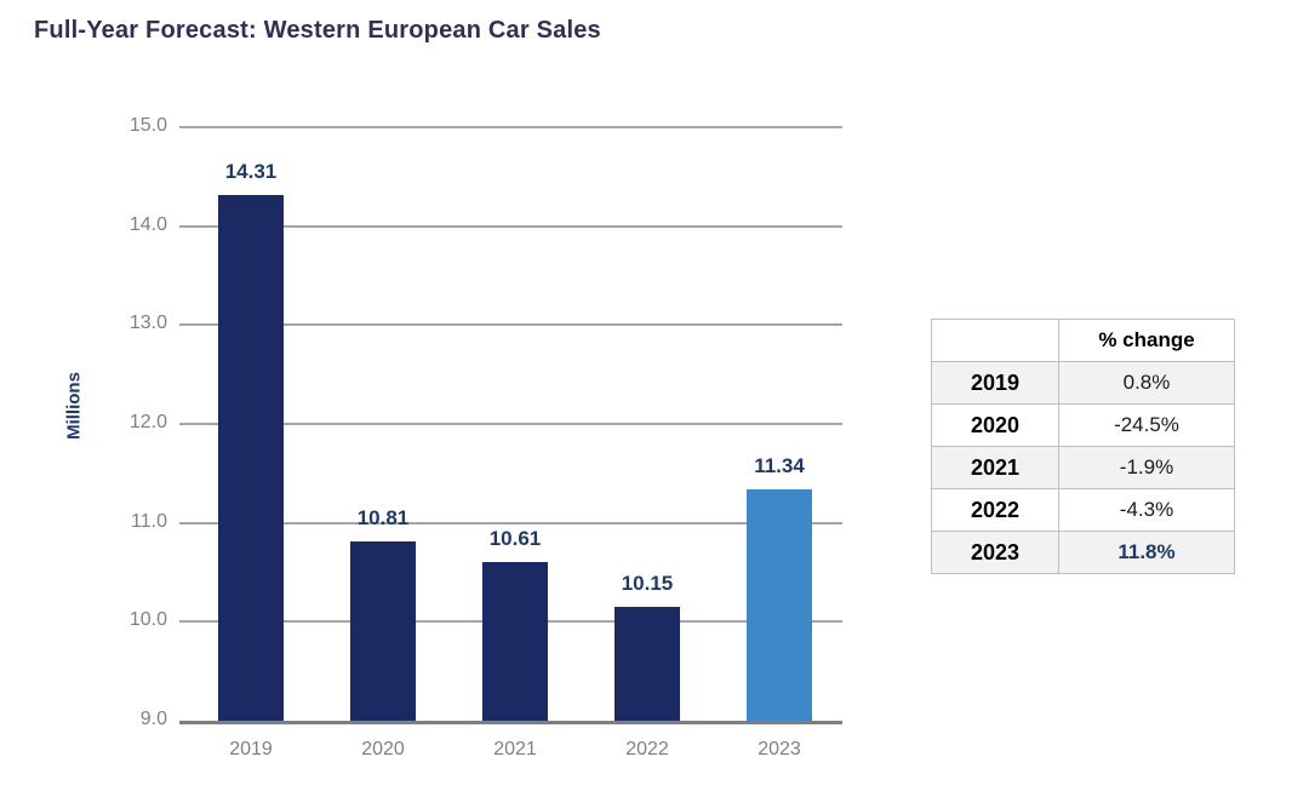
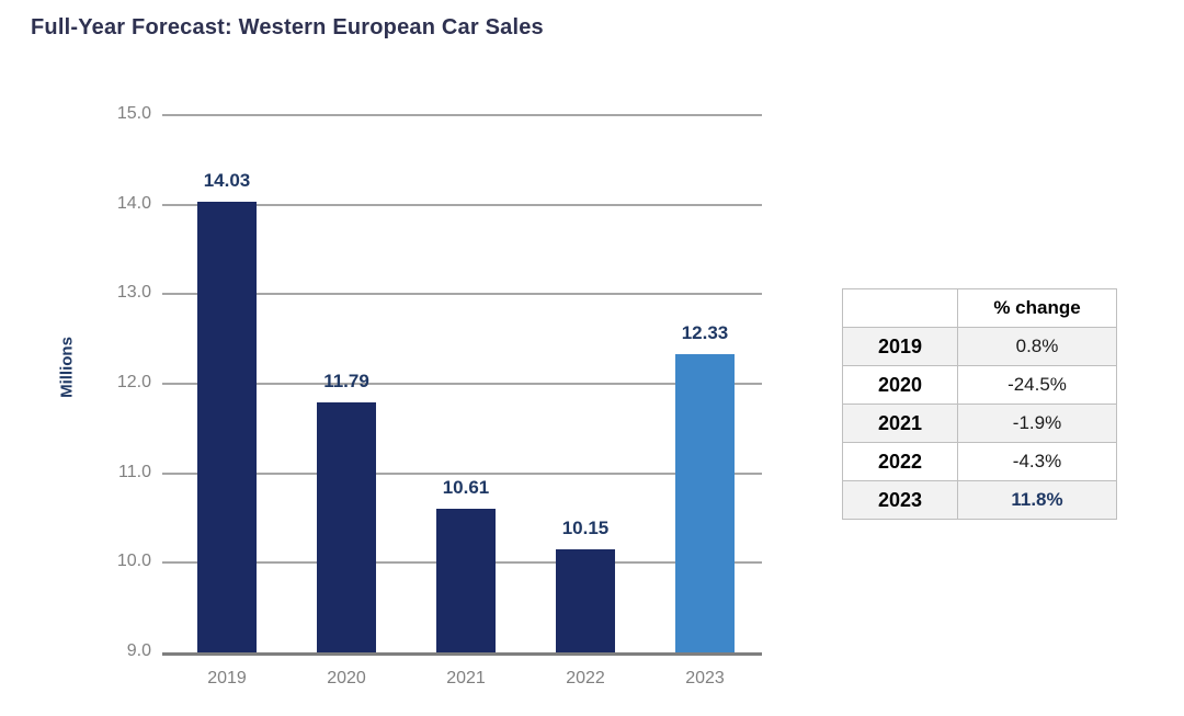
2019: 14.31 -> 14.03
2020: 10.81 -> 11.79
2023: 11.34 -> 12.33
